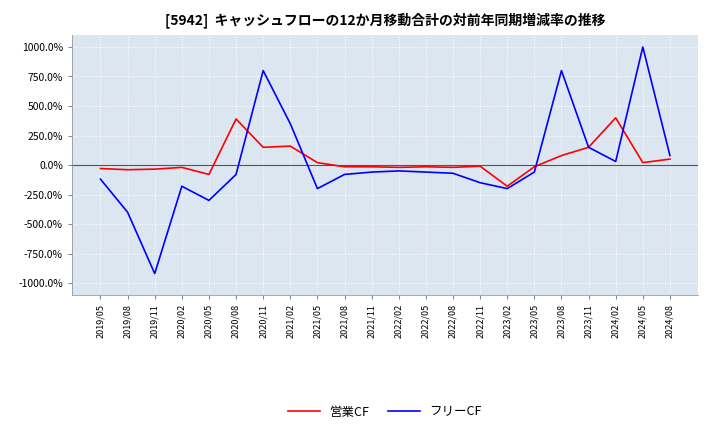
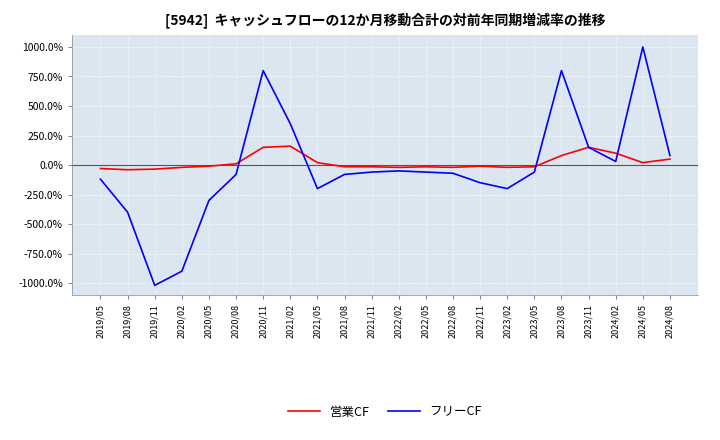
フリーCF/2019/11: -920% -> -1020%
フリーCF/2020/02: -180% -> -900%
営業CF/2020/05: -80% -> -10%
営業CF/2020/08: 390% -> 10%
営業CF/2023/02: -180% -> -20%
営業CF/2024/02: 400% -> 100%
